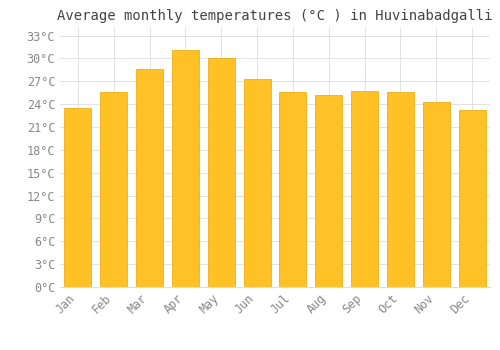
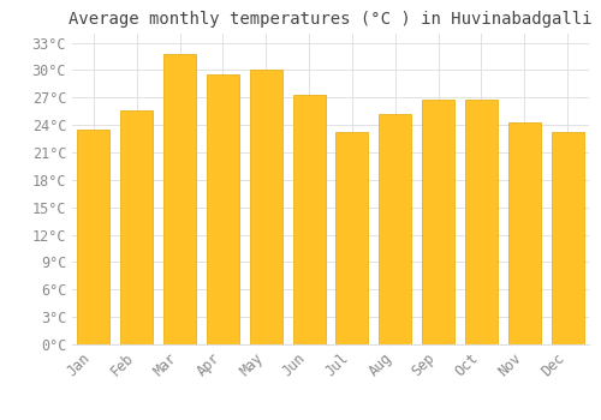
Mar: 28.6°C -> 31.8°C
Apr: 31.1°C -> 29.6°C
Jul: 25.6°C -> 23.2°C
Sep: 25.7°C -> 26.8°C
Oct: 25.6°C -> 26.8°C
